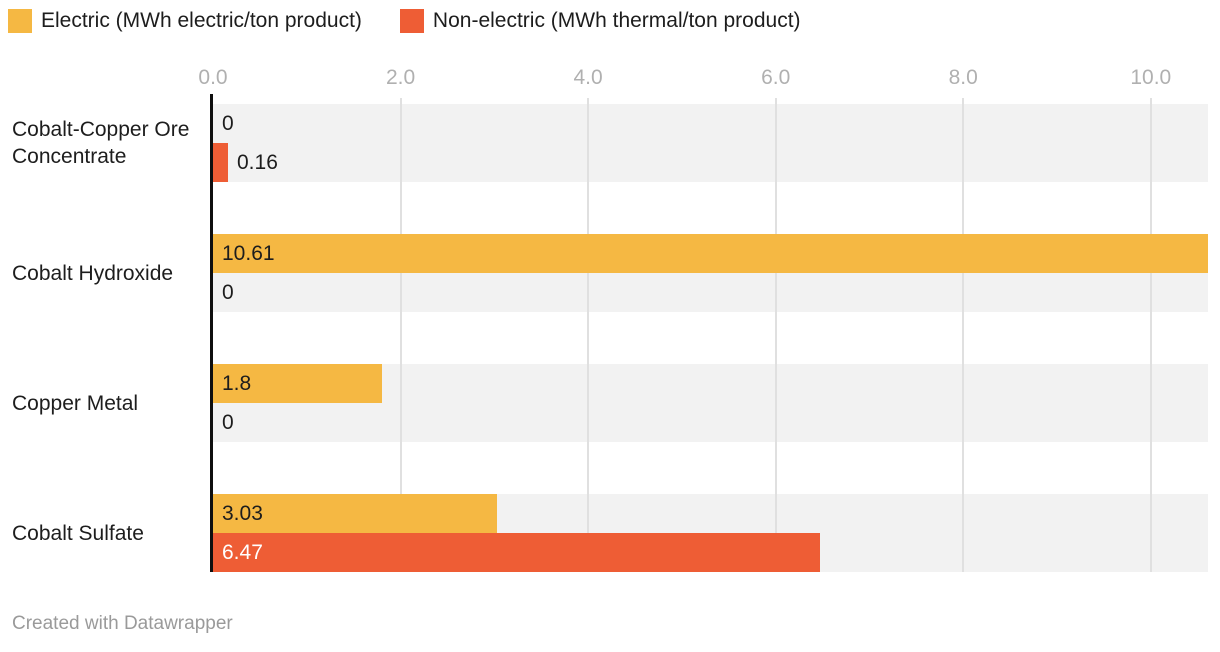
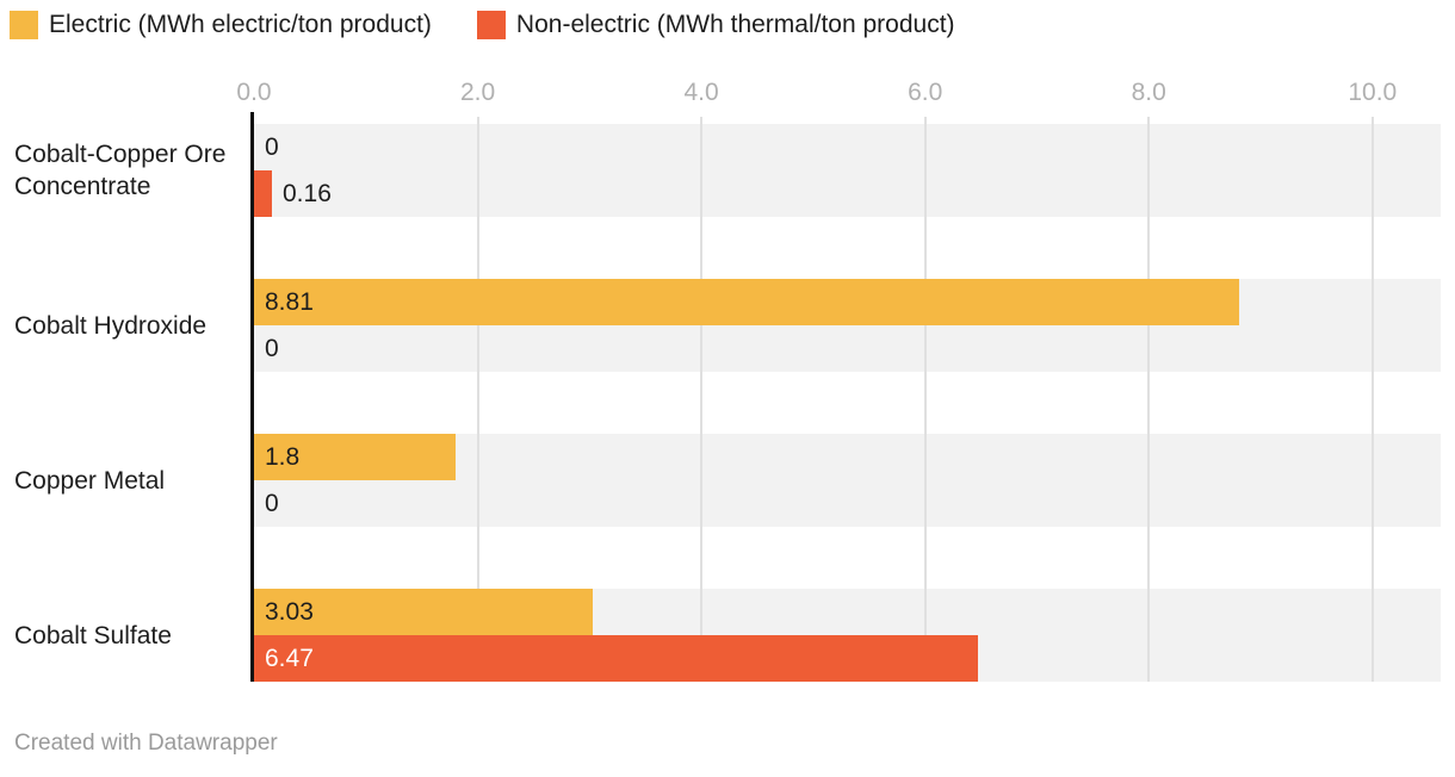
Electric (MWh electric/ton product)/Cobalt Hydroxide: 10.61 -> 8.81
